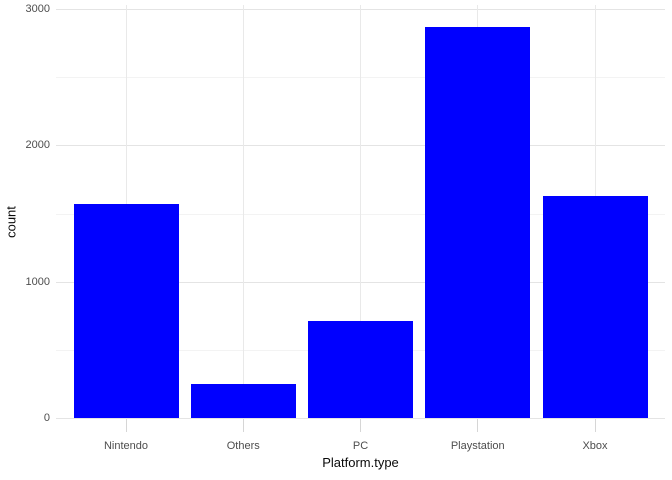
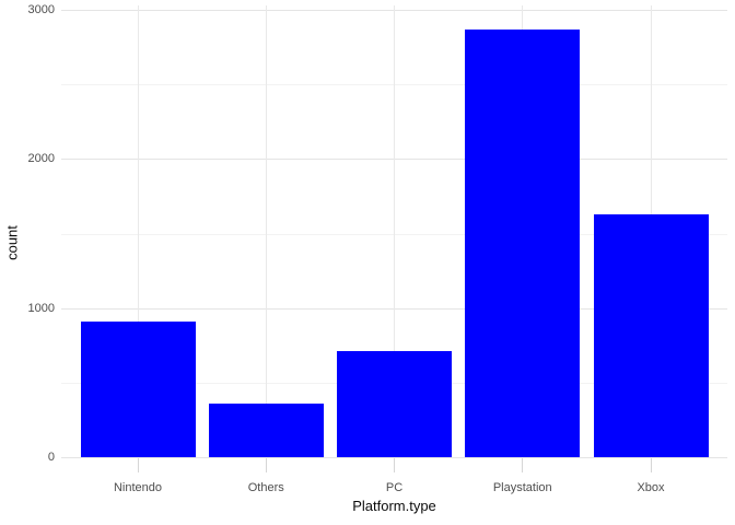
Nintendo: 1570 -> 910
Others: 250 -> 360
